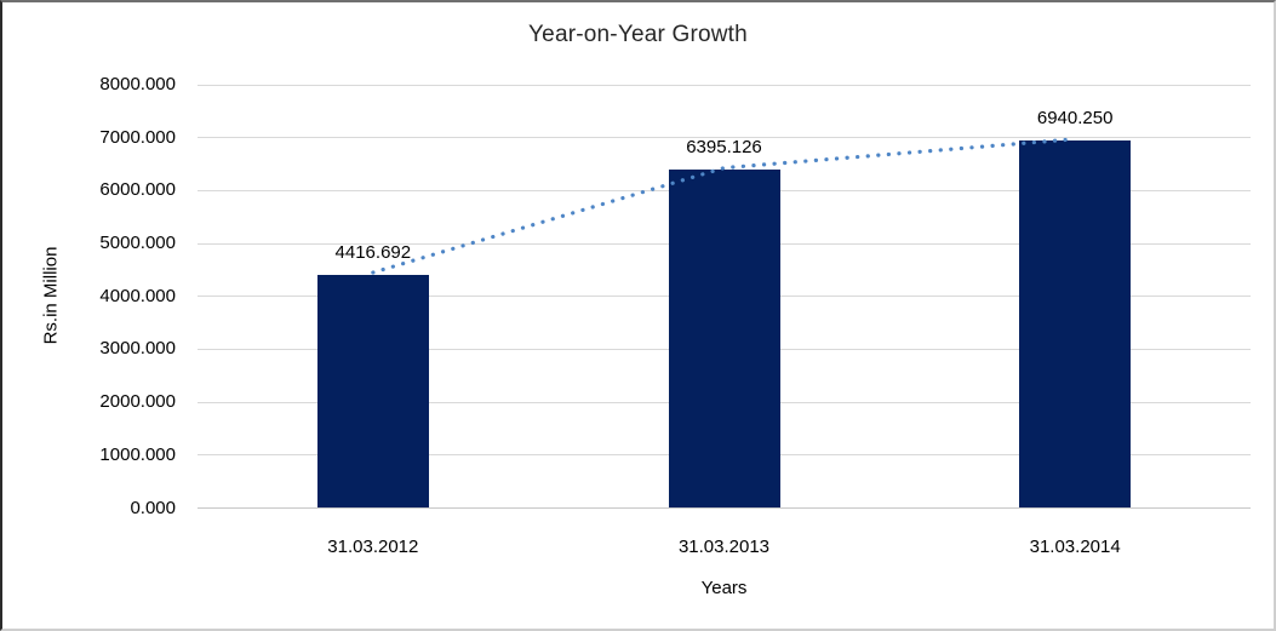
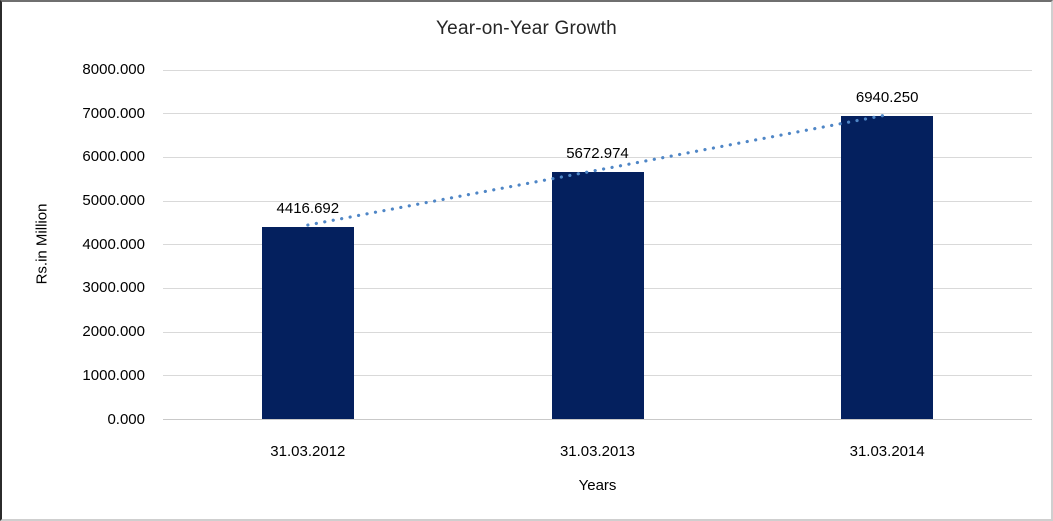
31.03.2013: 6395.126 -> 5672.974
